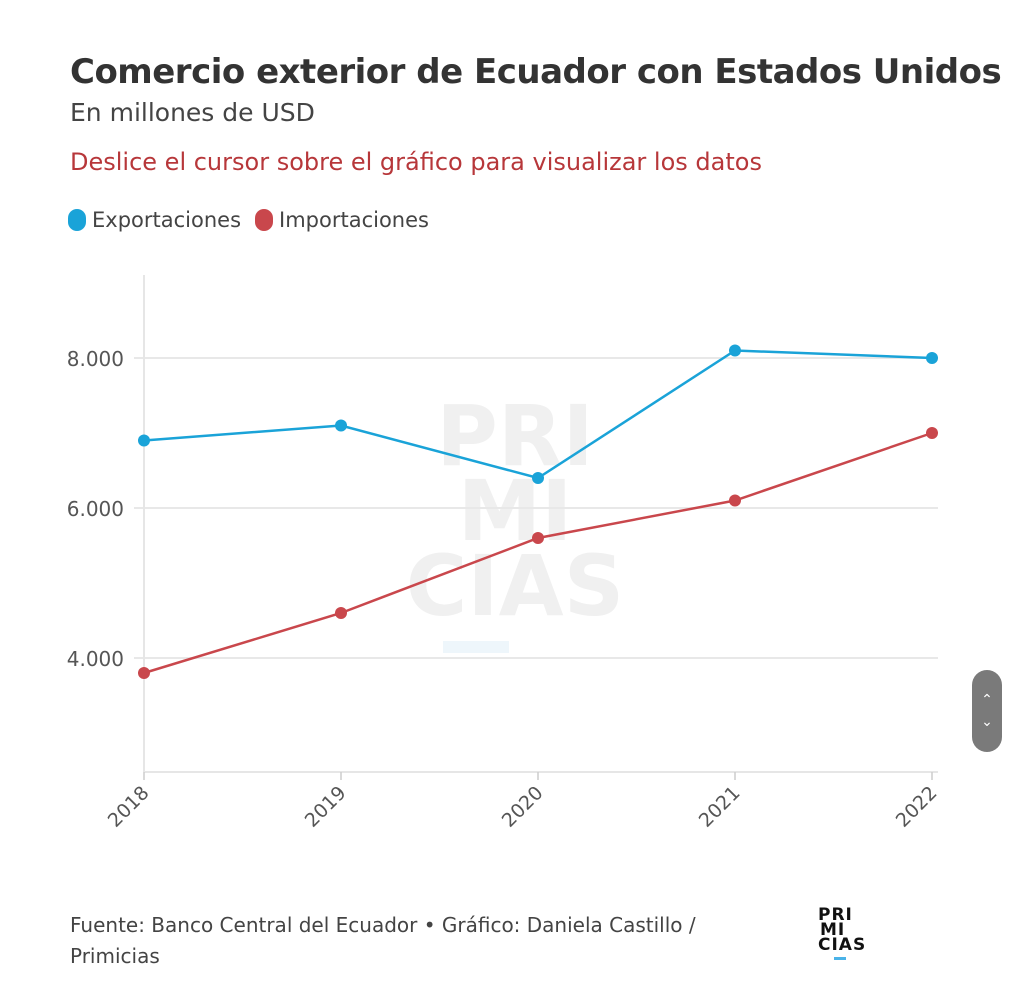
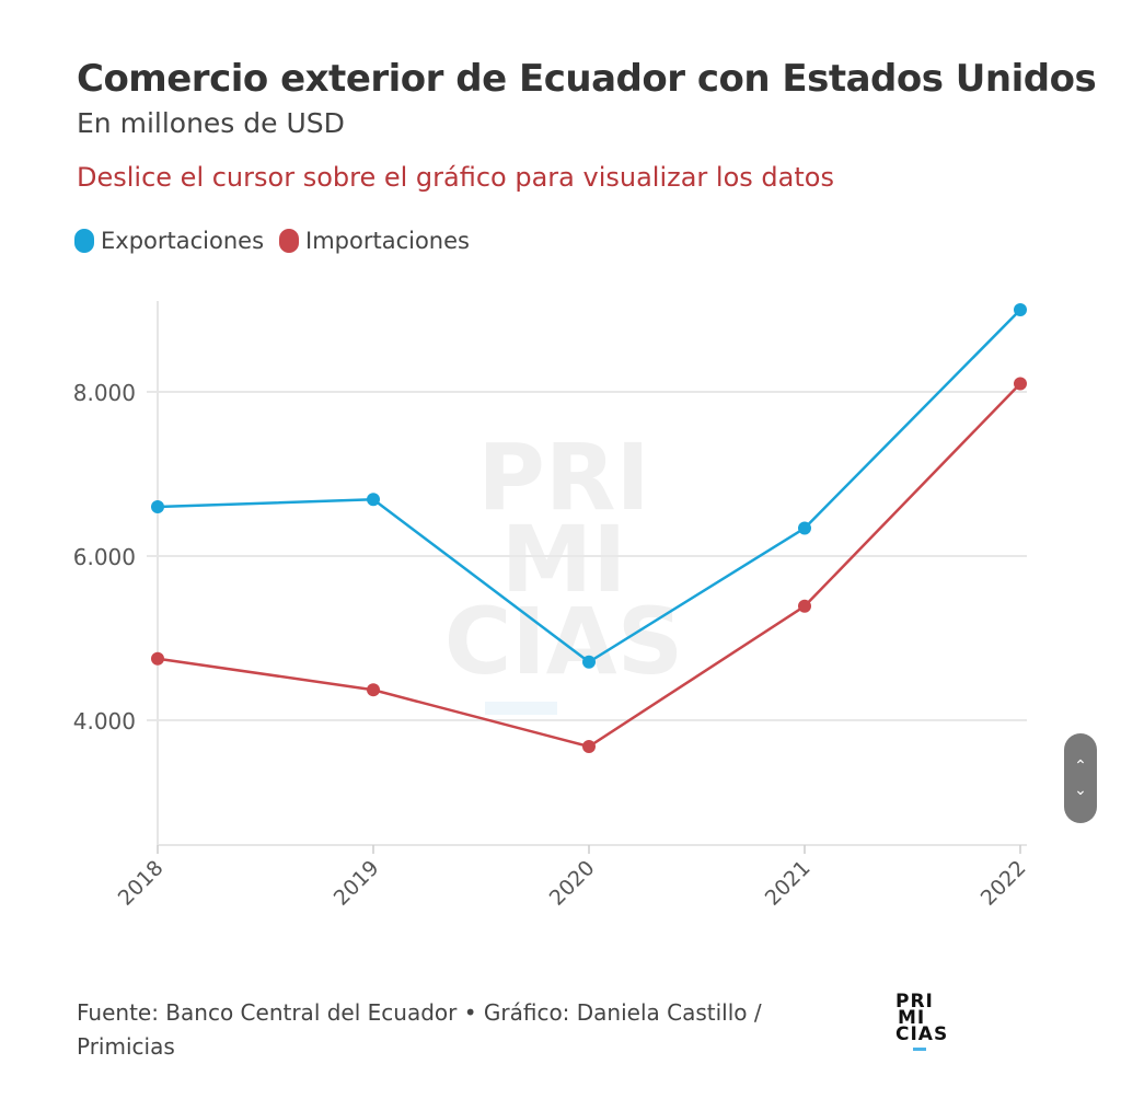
Exportaciones/2018: 6900 -> 6600
Importaciones/2018: 3800 -> 4800
Exportaciones/2019: 7100 -> 6700
Importaciones/2019: 4600 -> 4400
Exportaciones/2020: 6400 -> 4700
Importaciones/2020: 5600 -> 3700
Exportaciones/2021: 8100 -> 6300
Importaciones/2021: 6100 -> 5400
Exportaciones/2022: 8000 -> 9000
Importaciones/2022: 7000 -> 8100
